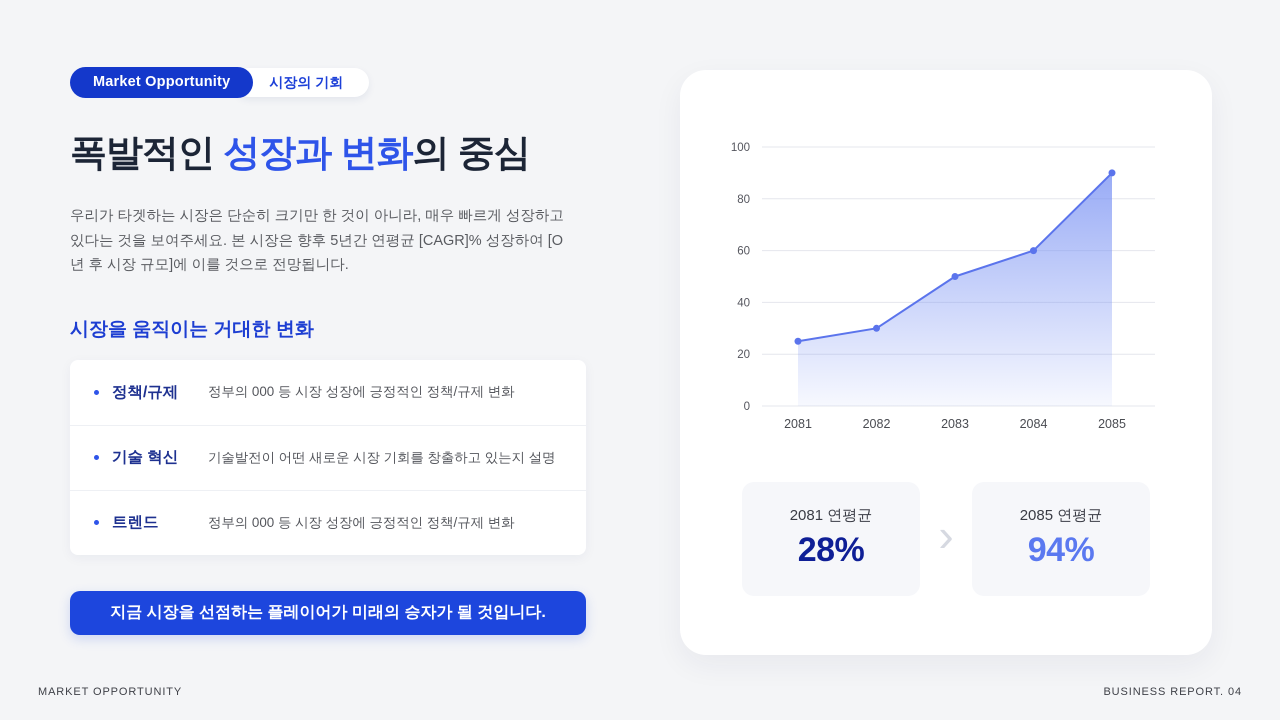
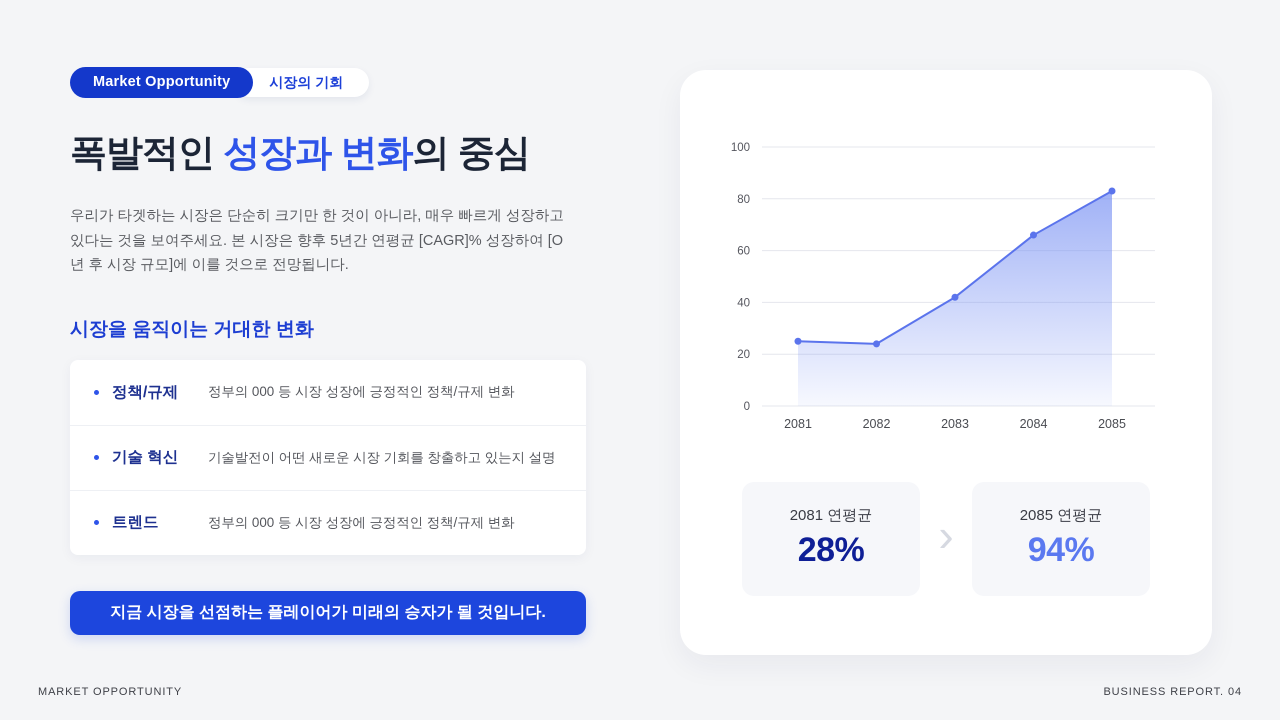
2082: 30 -> 24
2083: 50 -> 42
2084: 60 -> 66
2085: 90 -> 83
